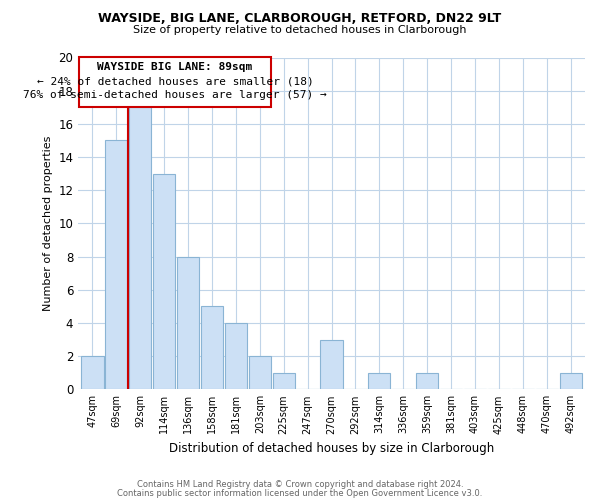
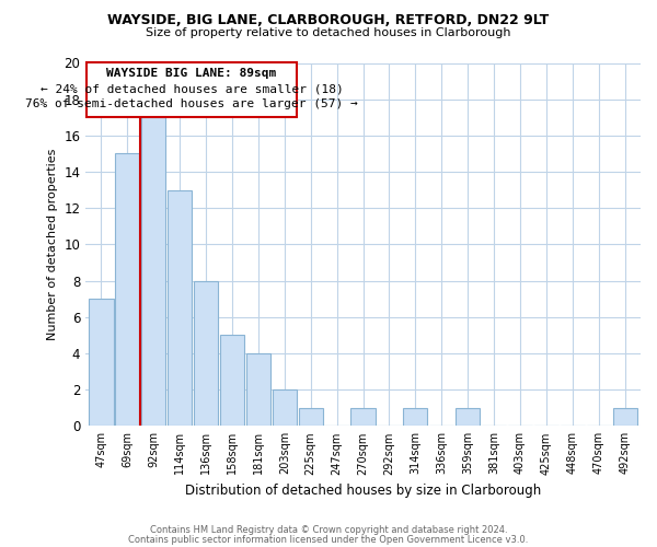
47sqm: 2 -> 7
270sqm: 3 -> 1
